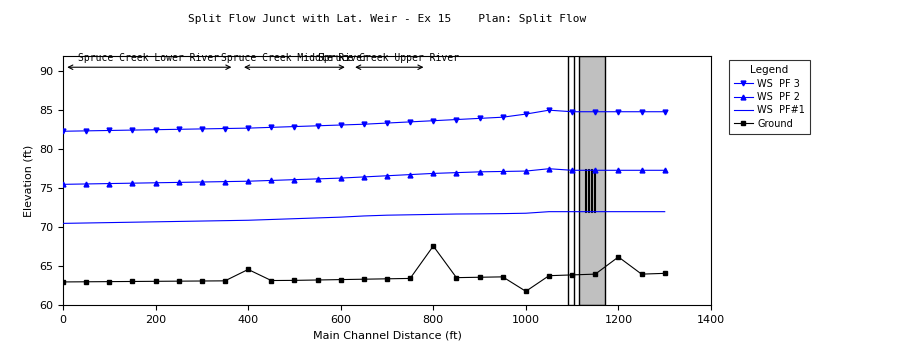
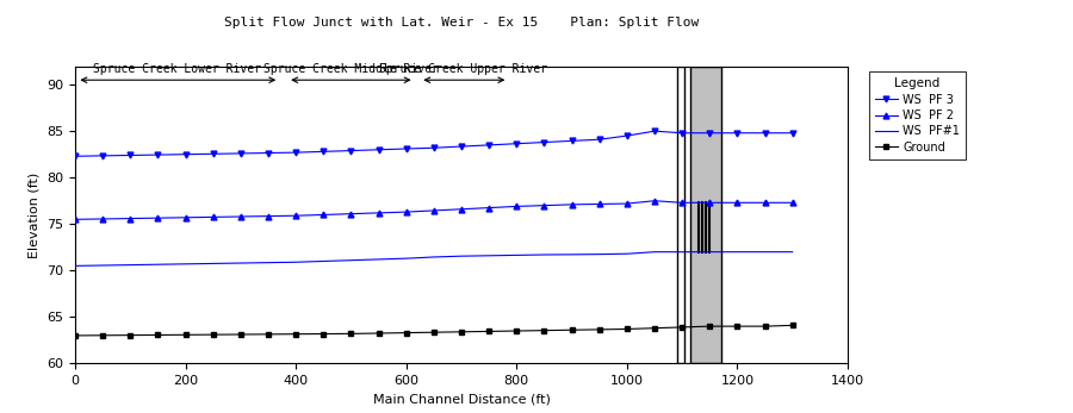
Ground/400: 64.6 -> 63.2
Ground/800: 67.6 -> 63.5
Ground/1000: 61.8 -> 63.7
Ground/1200: 66.2 -> 64.0
